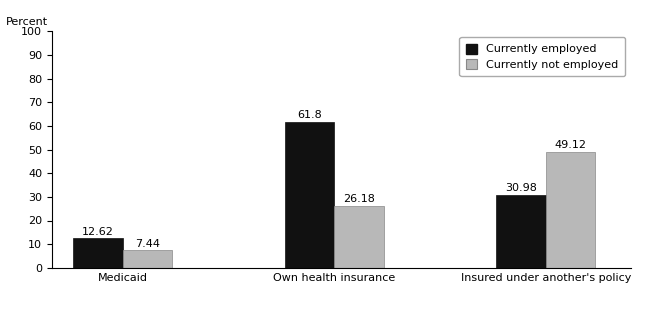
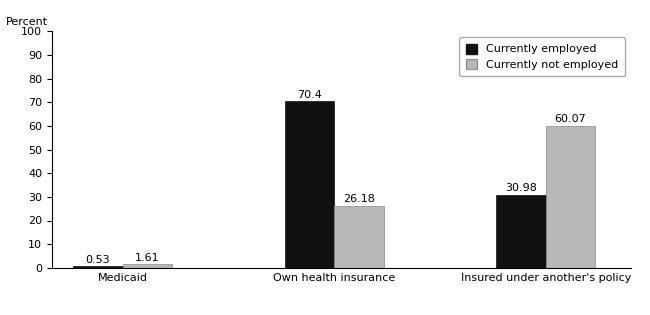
Currently employed/Medicaid: 12.62 -> 0.53
Currently not employed/Medicaid: 7.44 -> 1.61
Currently employed/Own health insurance: 61.8 -> 70.4
Currently not employed/Insured under another's policy: 49.12 -> 60.07
